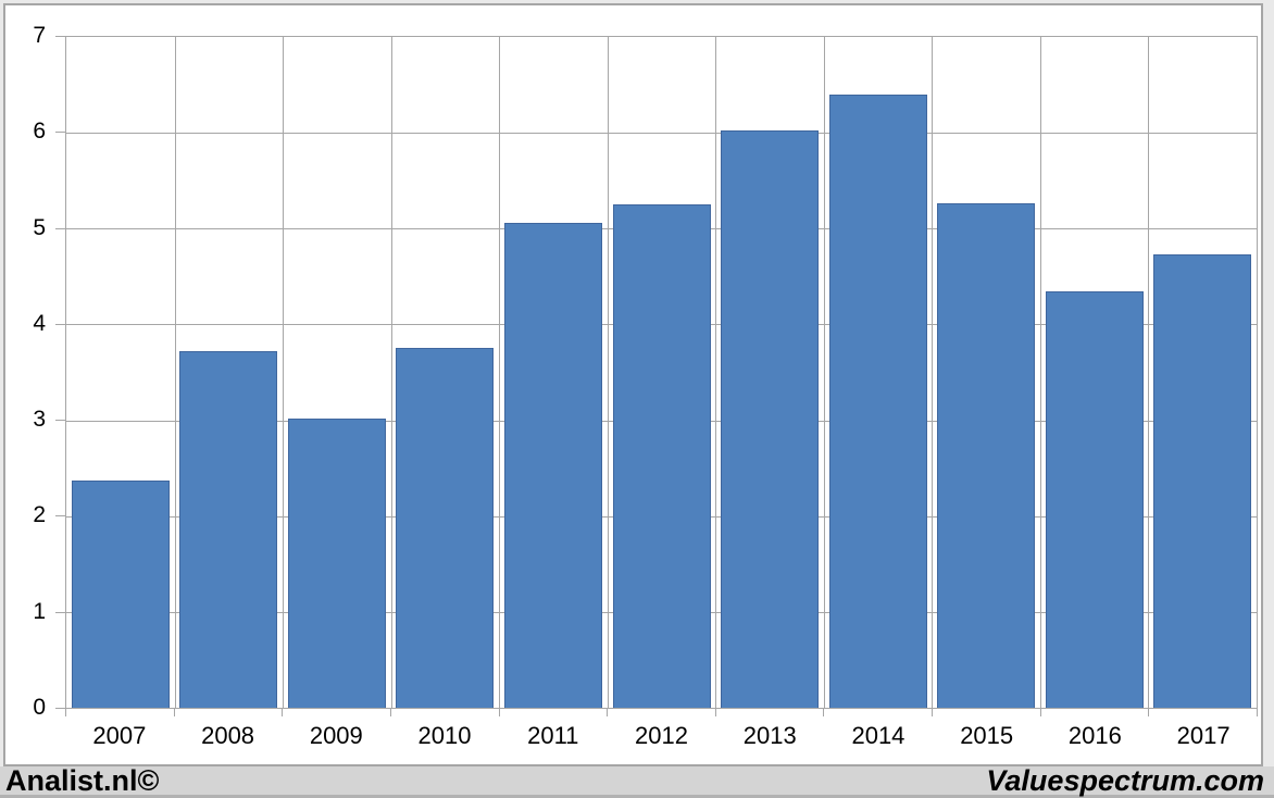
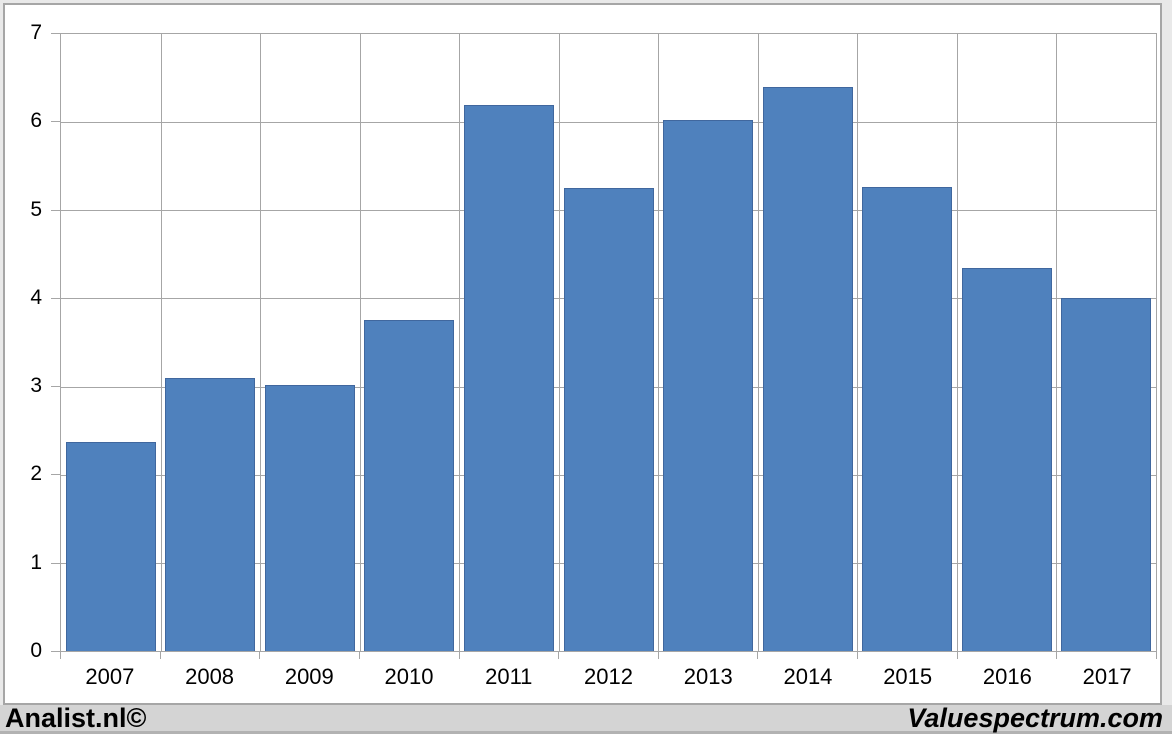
2008: 3.7 -> 3.1
2011: 5.1 -> 6.2
2017: 4.7 -> 4.0
